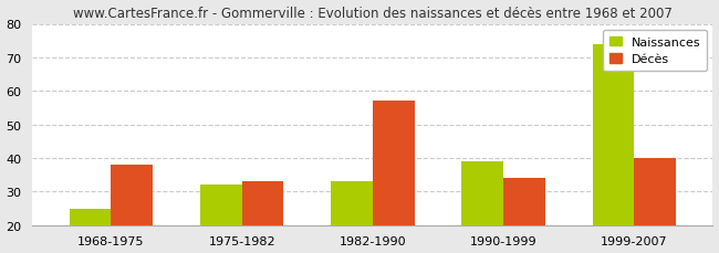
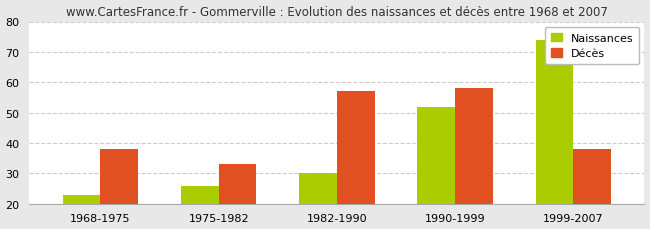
Naissances/1968-1975: 25 -> 23
Naissances/1975-1982: 32 -> 26
Naissances/1982-1990: 33 -> 30
Naissances/1990-1999: 39 -> 52
Décès/1990-1999: 34 -> 58
Décès/1999-2007: 40 -> 38
